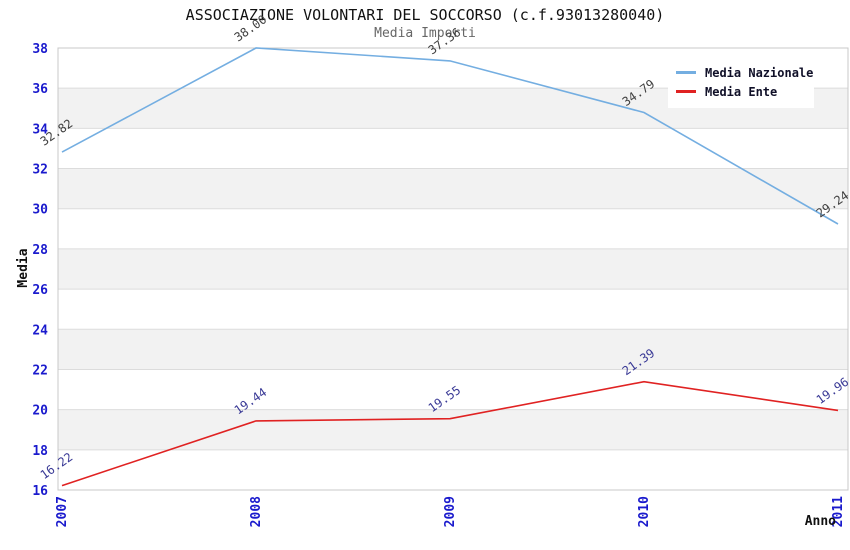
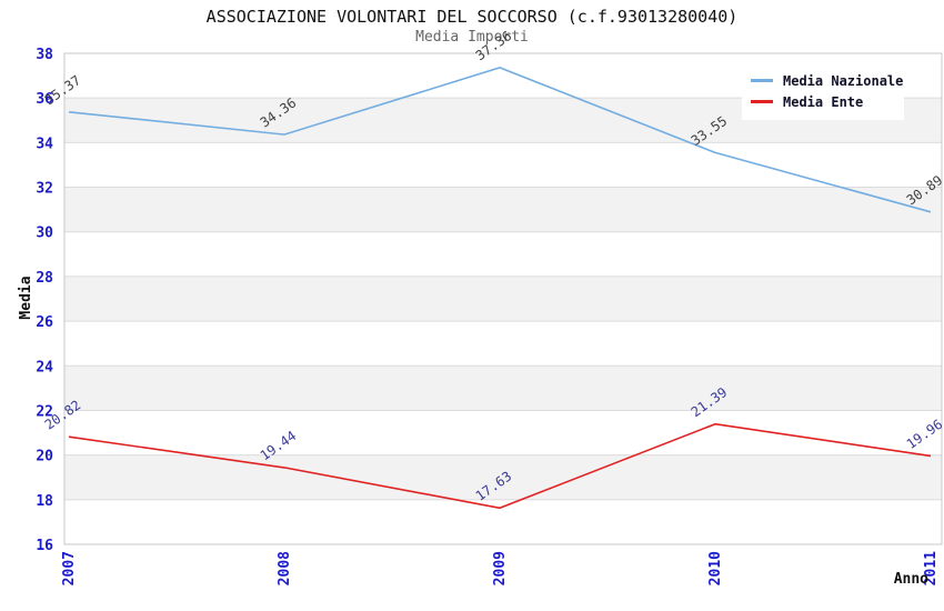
Media Nazionale/2007: 32.82 -> 35.37
Media Ente/2007: 16.22 -> 20.82
Media Nazionale/2008: 38.00 -> 34.36
Media Ente/2009: 19.55 -> 17.63
Media Nazionale/2010: 34.79 -> 33.55
Media Nazionale/2011: 29.24 -> 30.89
